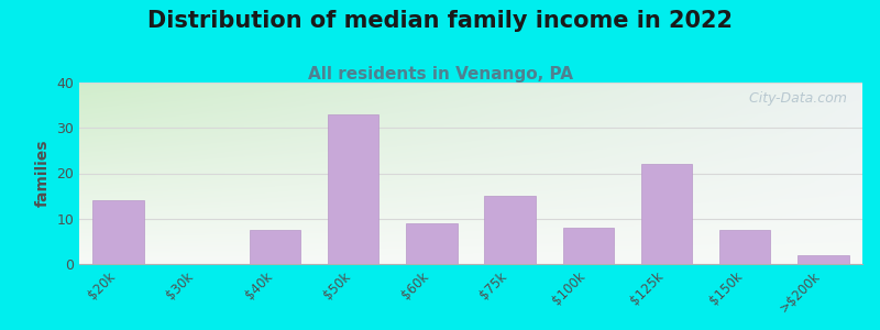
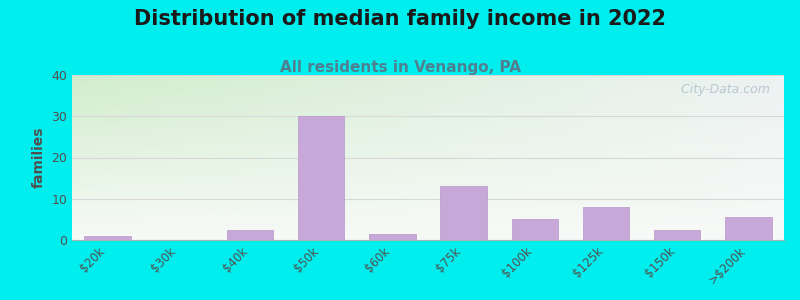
$20k: 14.0 -> 1.0
$40k: 7.5 -> 2.5
$50k: 33.0 -> 30.0
$60k: 9.0 -> 1.5
$75k: 15.0 -> 13.0
$100k: 8.0 -> 5.0
$125k: 22.0 -> 8.0
$150k: 7.5 -> 2.5
>$200k: 2.0 -> 5.5
